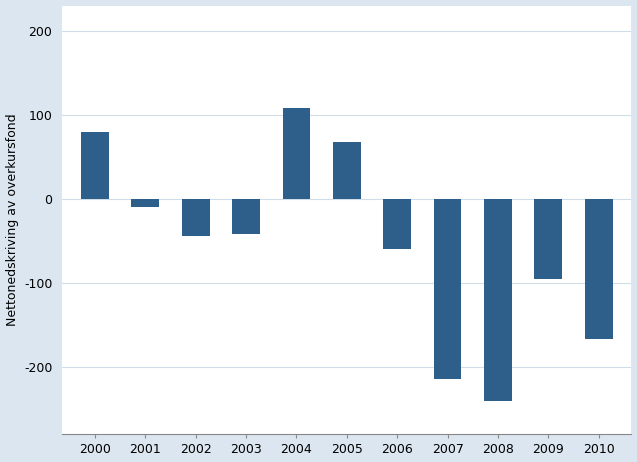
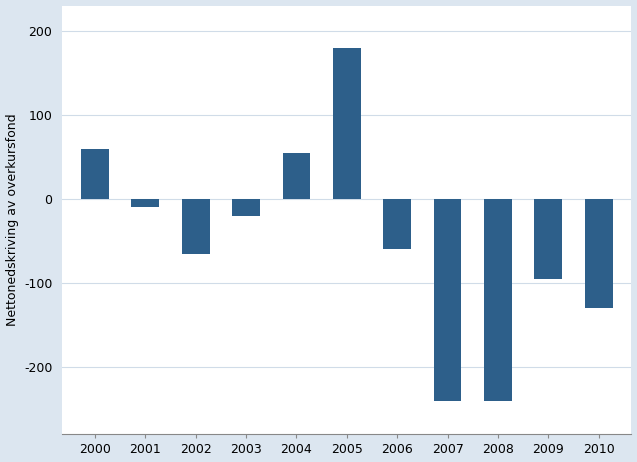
2000: 80 -> 60
2002: -44 -> -65
2003: -42 -> -20
2004: 108 -> 55
2005: 68 -> 180
2007: -214 -> -240
2010: -166 -> -130
